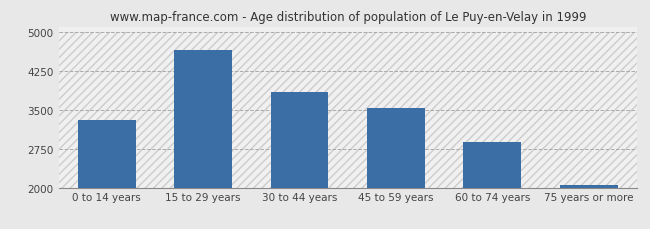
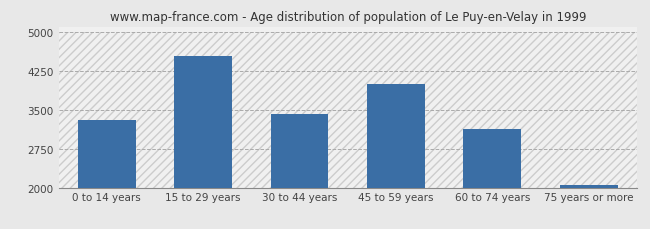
15 to 29 years: 4650 -> 4540
30 to 44 years: 3850 -> 3420
45 to 59 years: 3520 -> 4000
60 to 74 years: 2870 -> 3120
